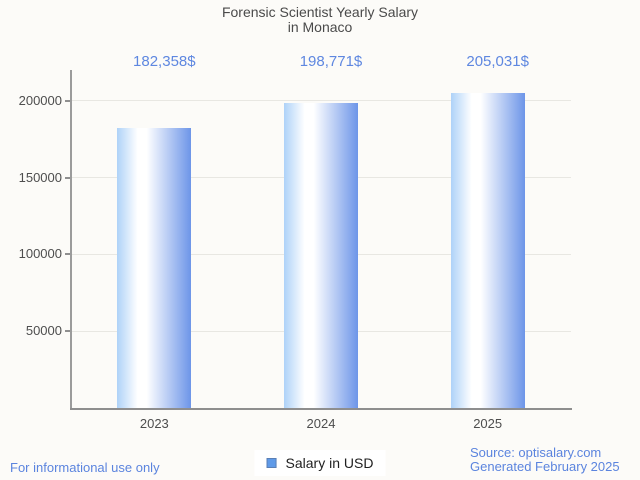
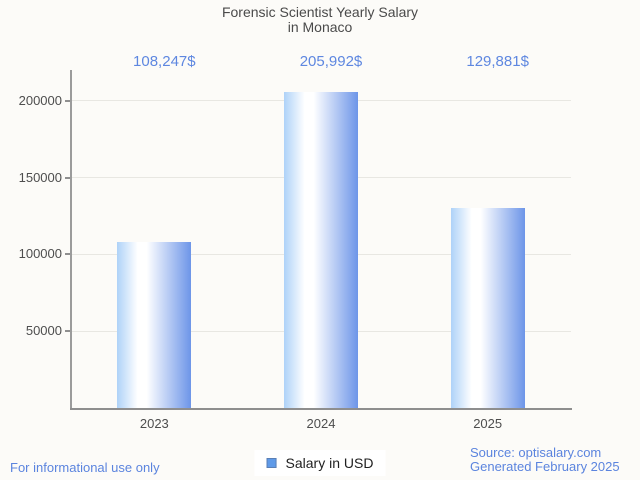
2023: 182,358 -> 108,247
2024: 198,771 -> 205,992
2025: 205,031 -> 129,881
